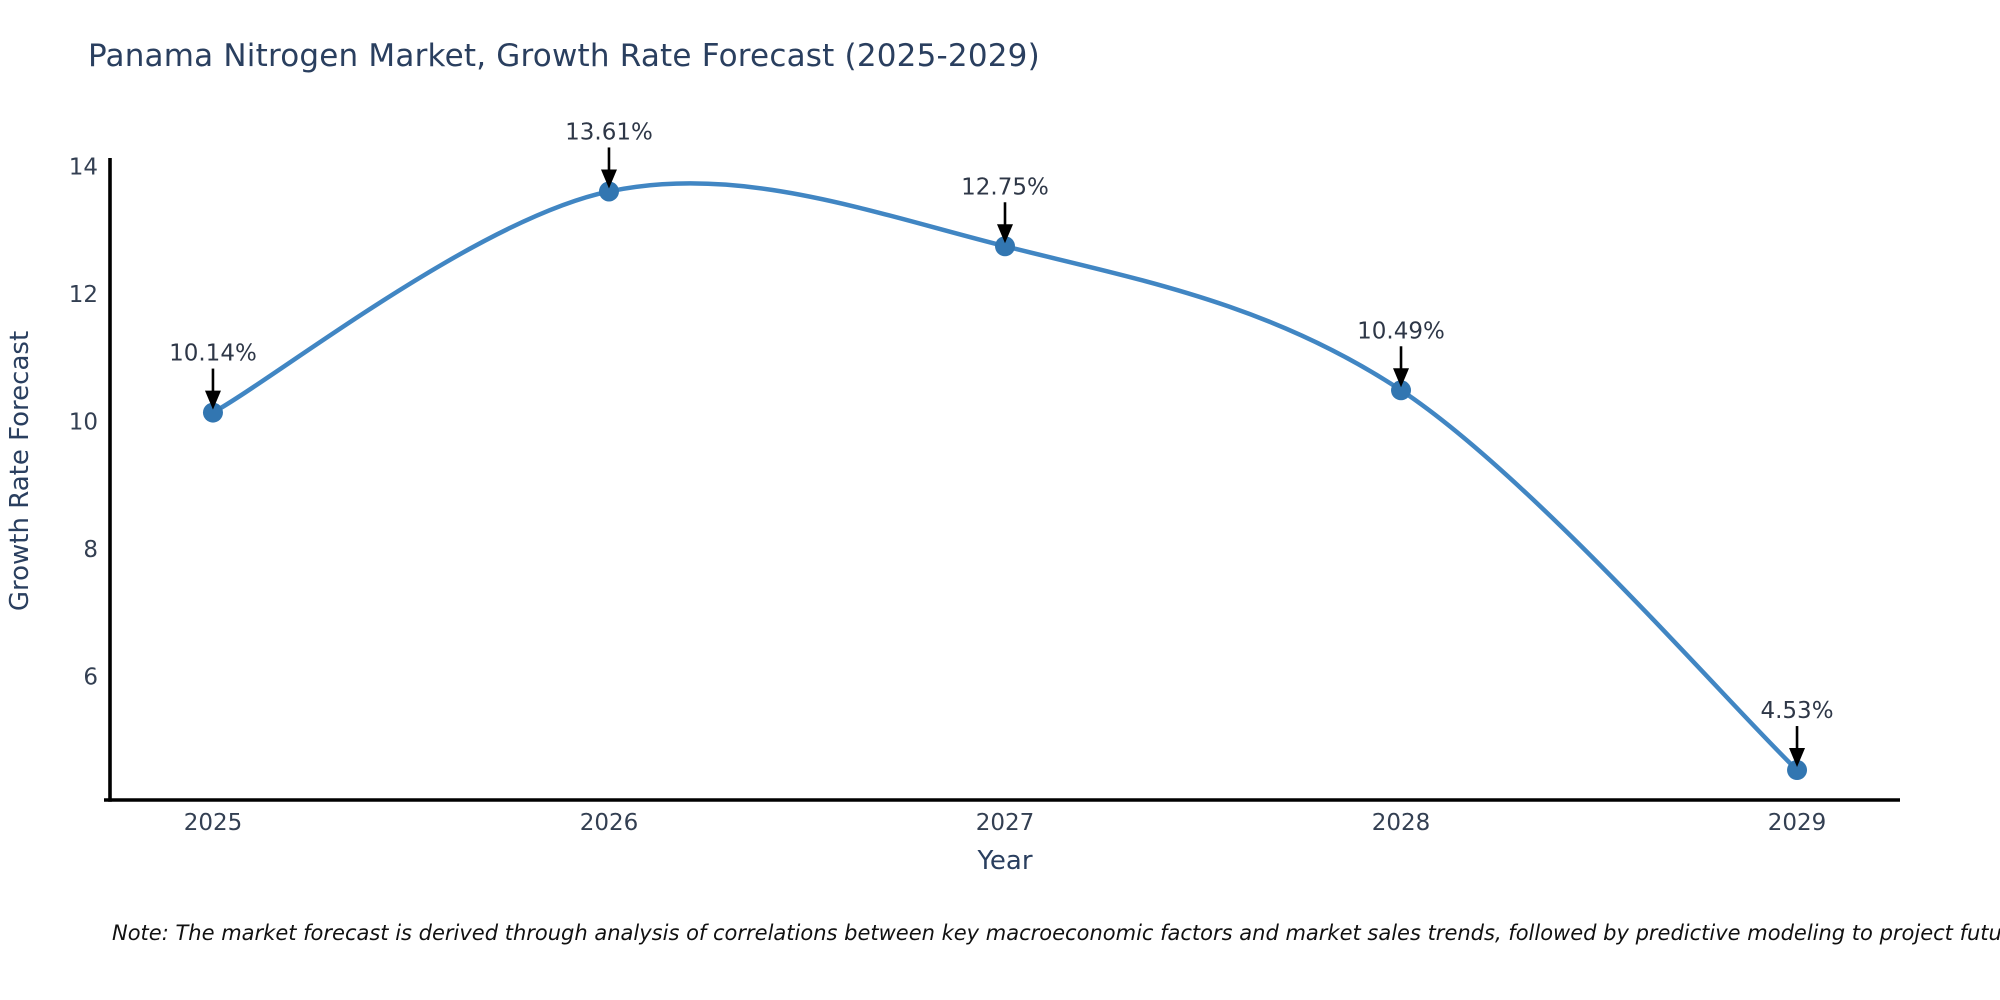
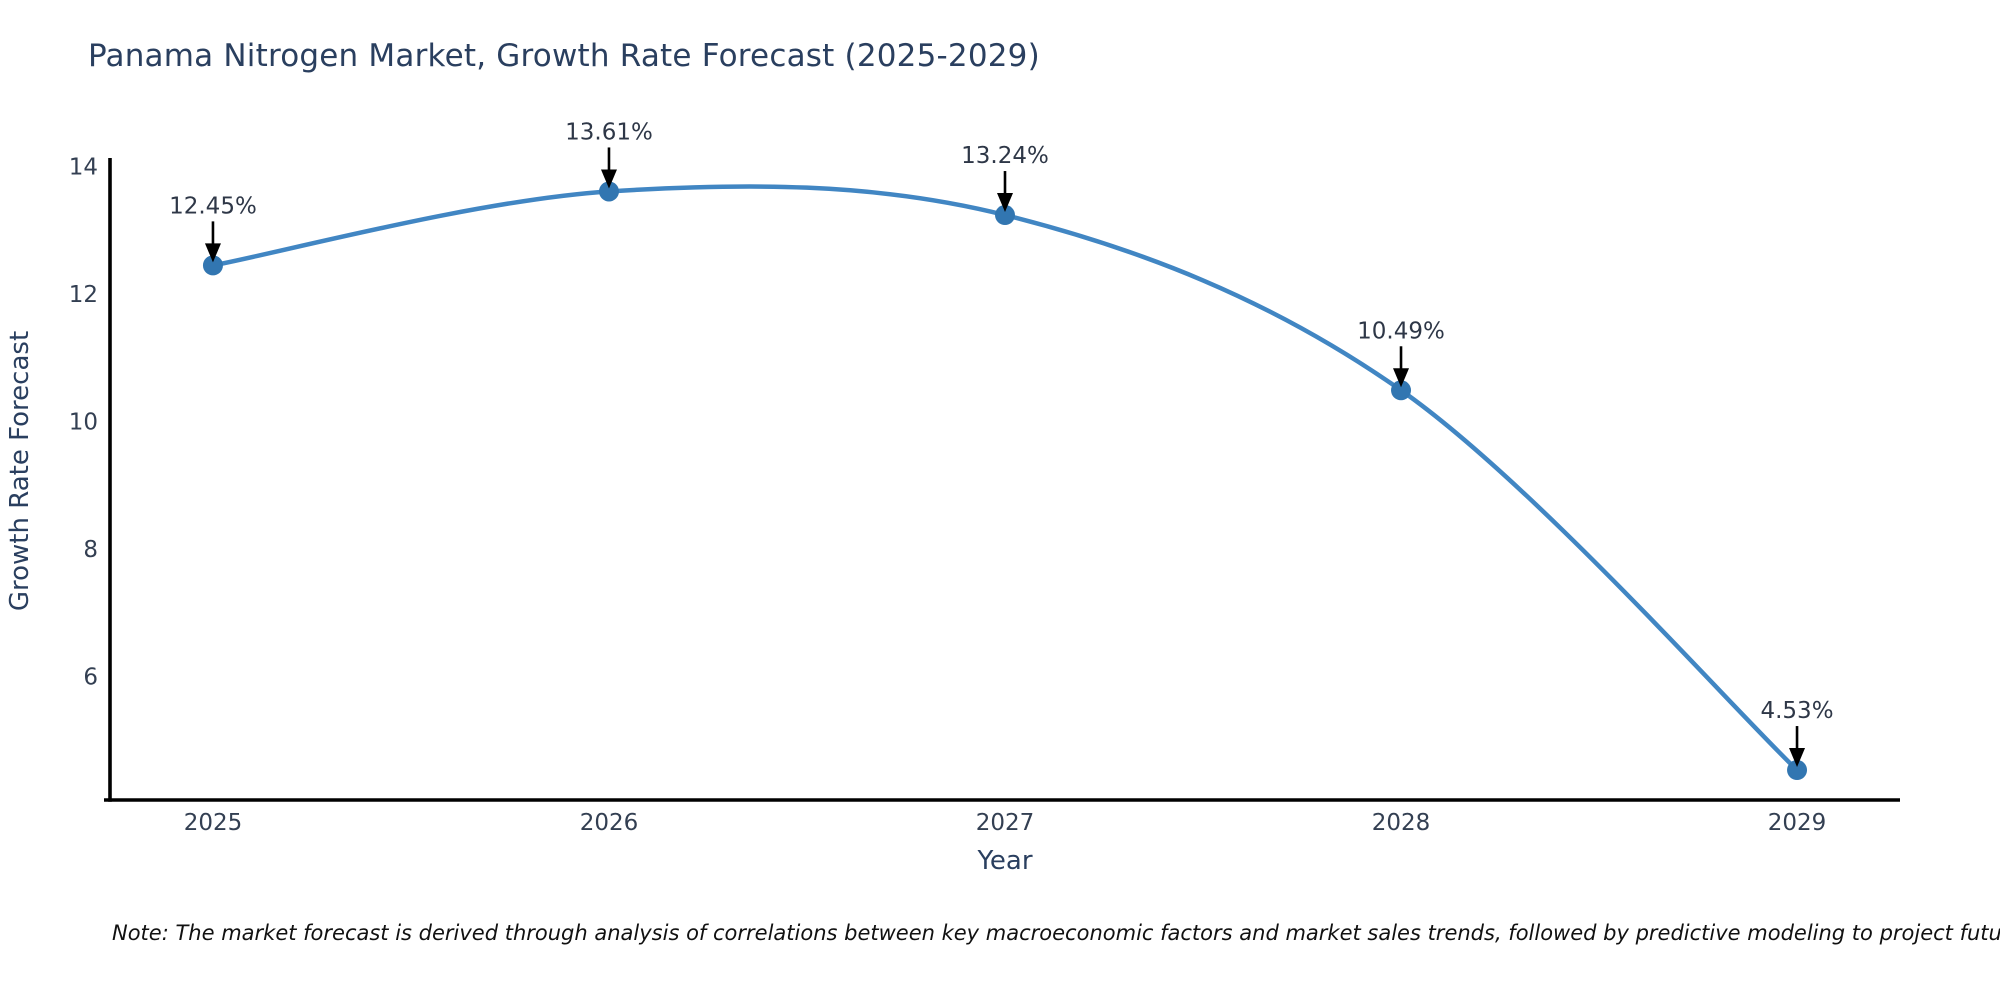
2025: 10.14% -> 12.45%
2027: 12.75% -> 13.24%
